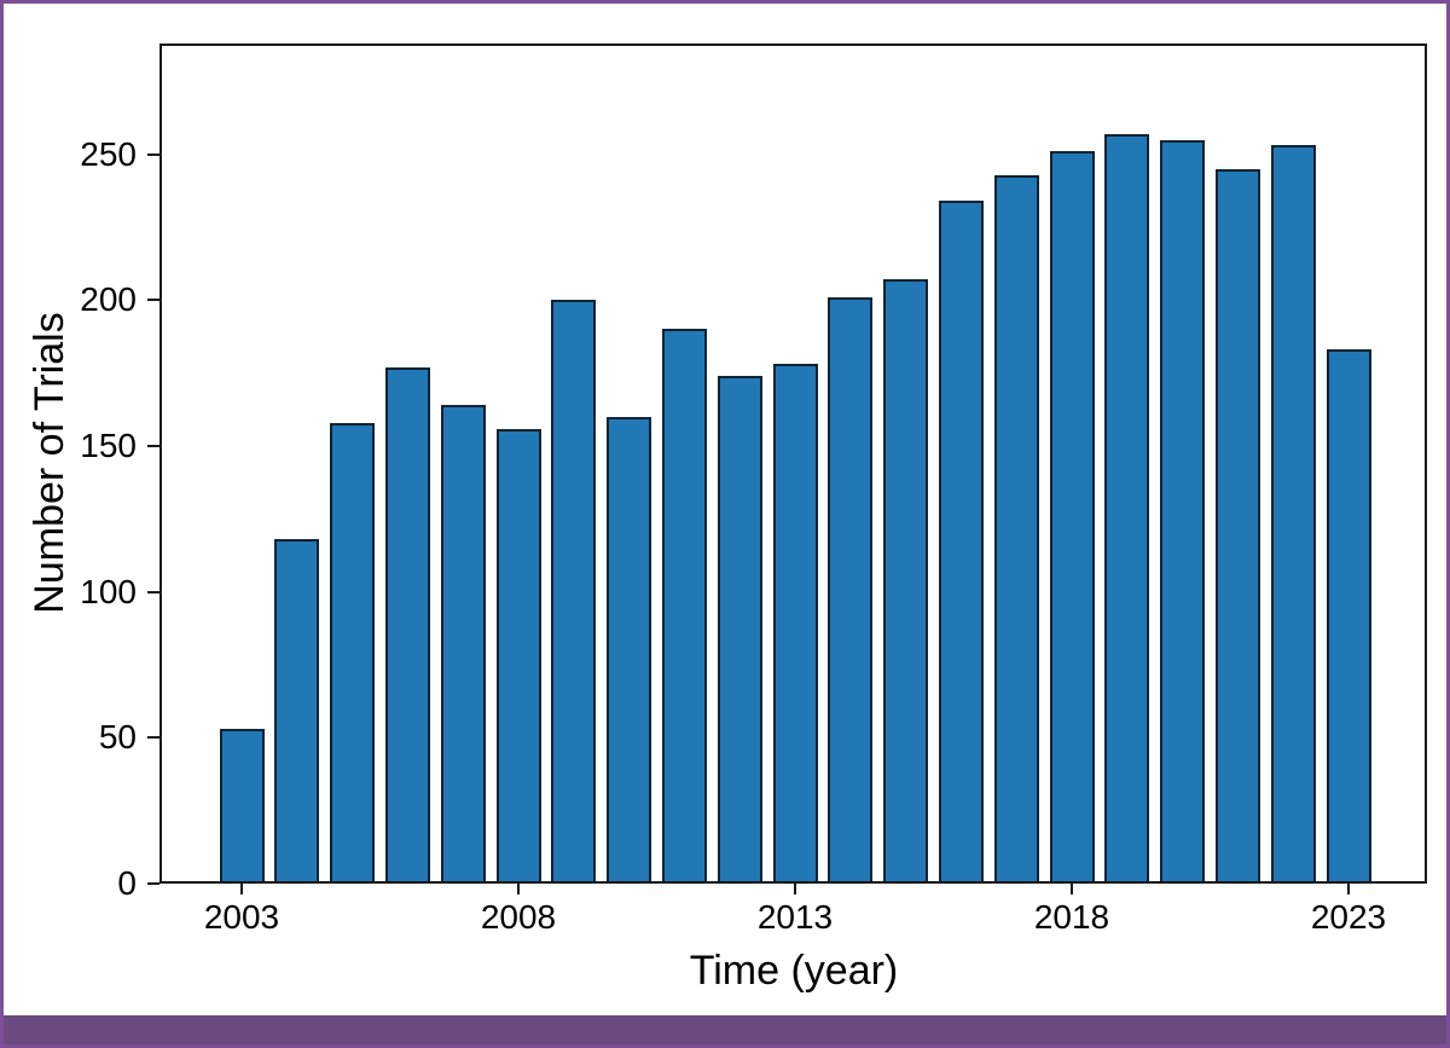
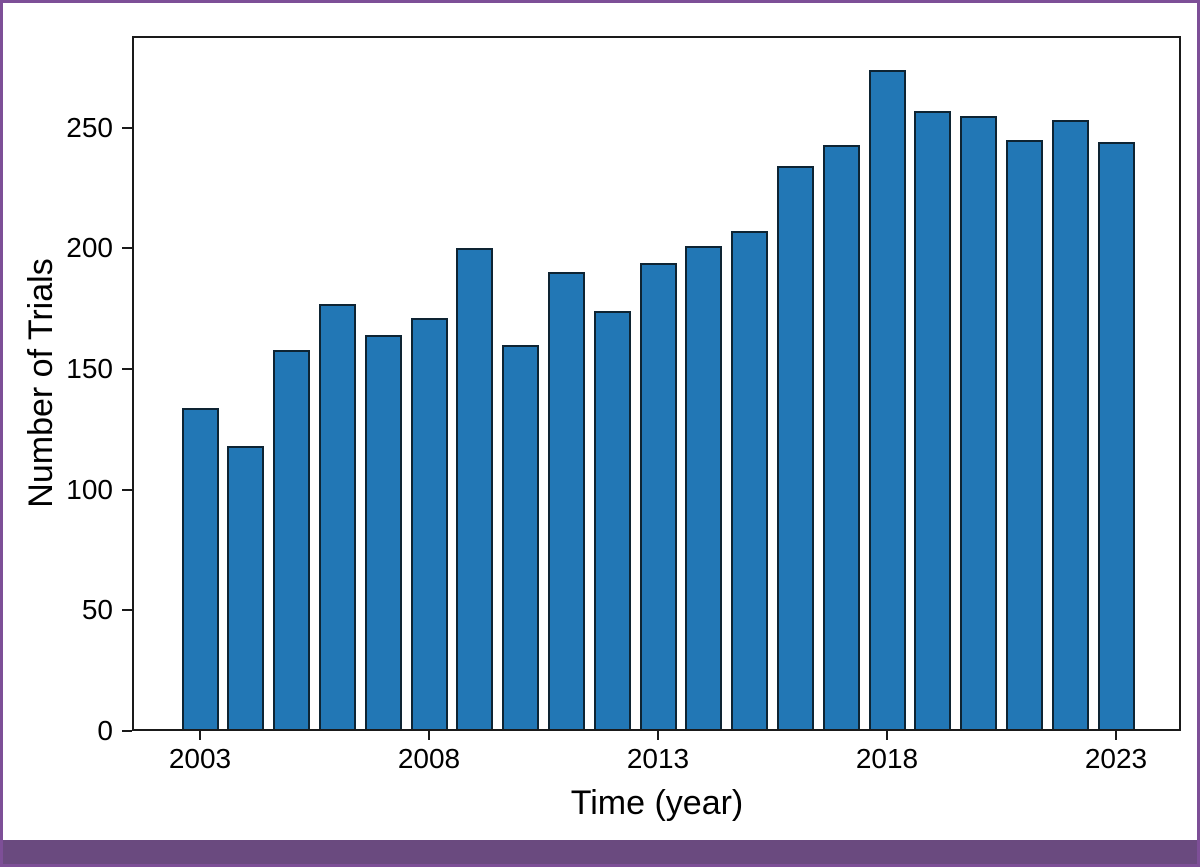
2003: 53 -> 134
2008: 156 -> 171
2013: 178 -> 194
2018: 251 -> 274
2023: 183 -> 244
